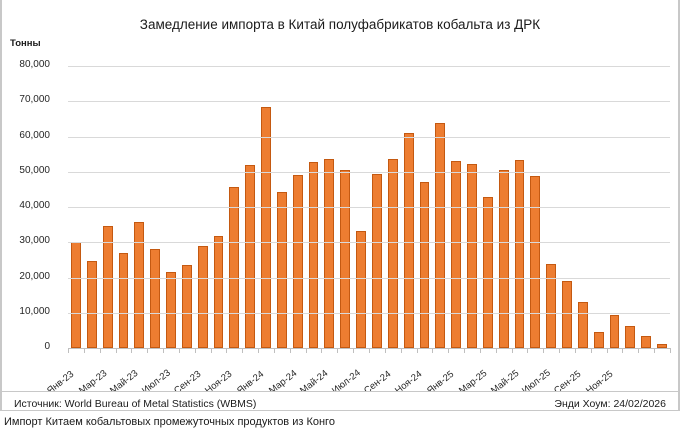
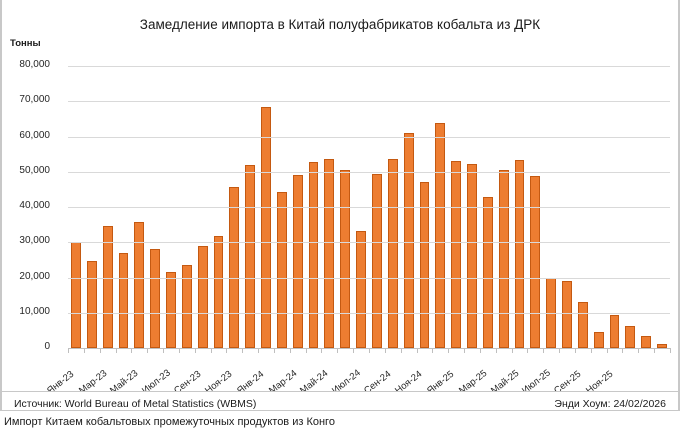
Июл-25: 24000 -> 20000
